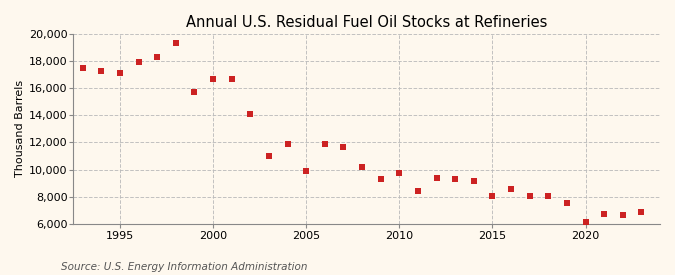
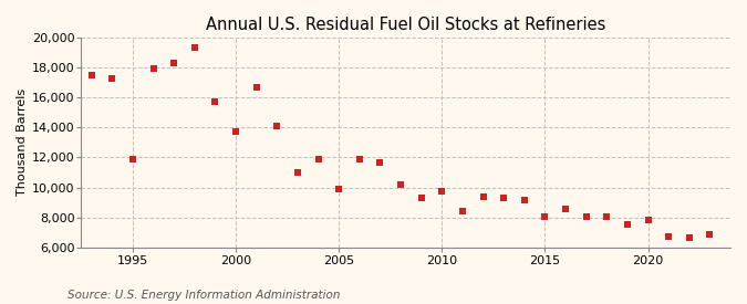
1995: 17,100 -> 11,900
2000: 16,700 -> 13,700
2020: 6,200 -> 7,800
